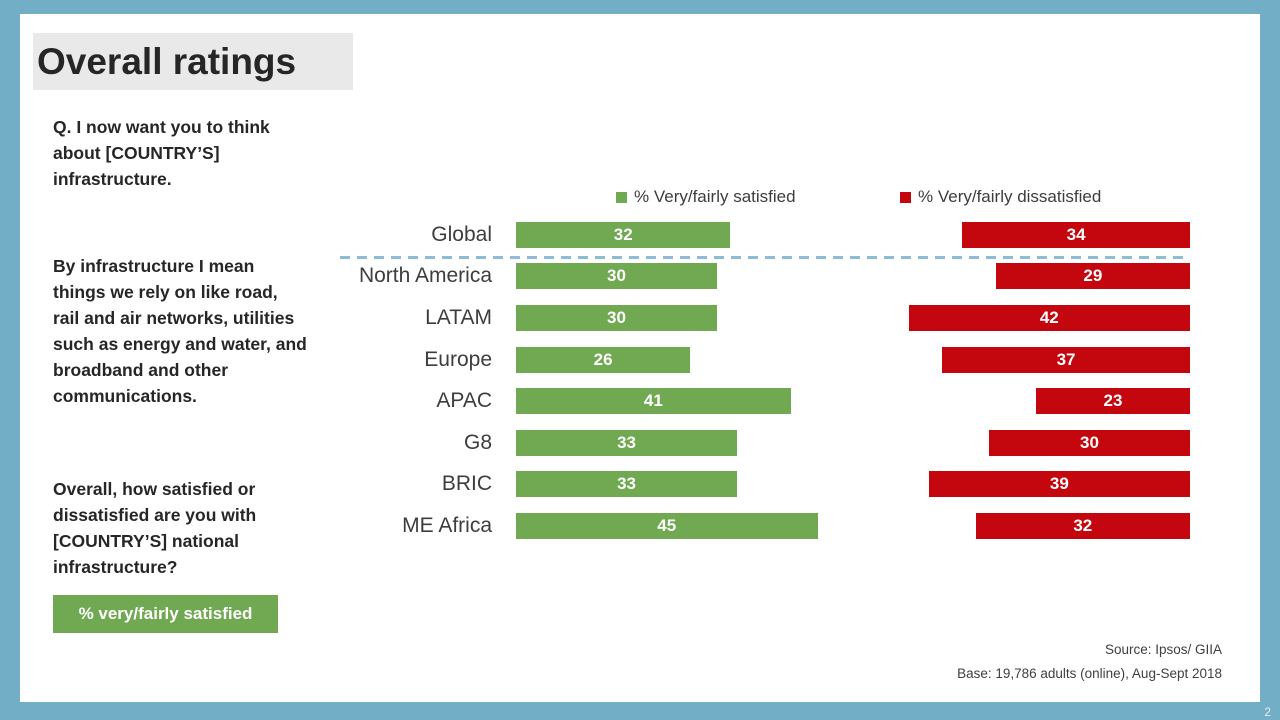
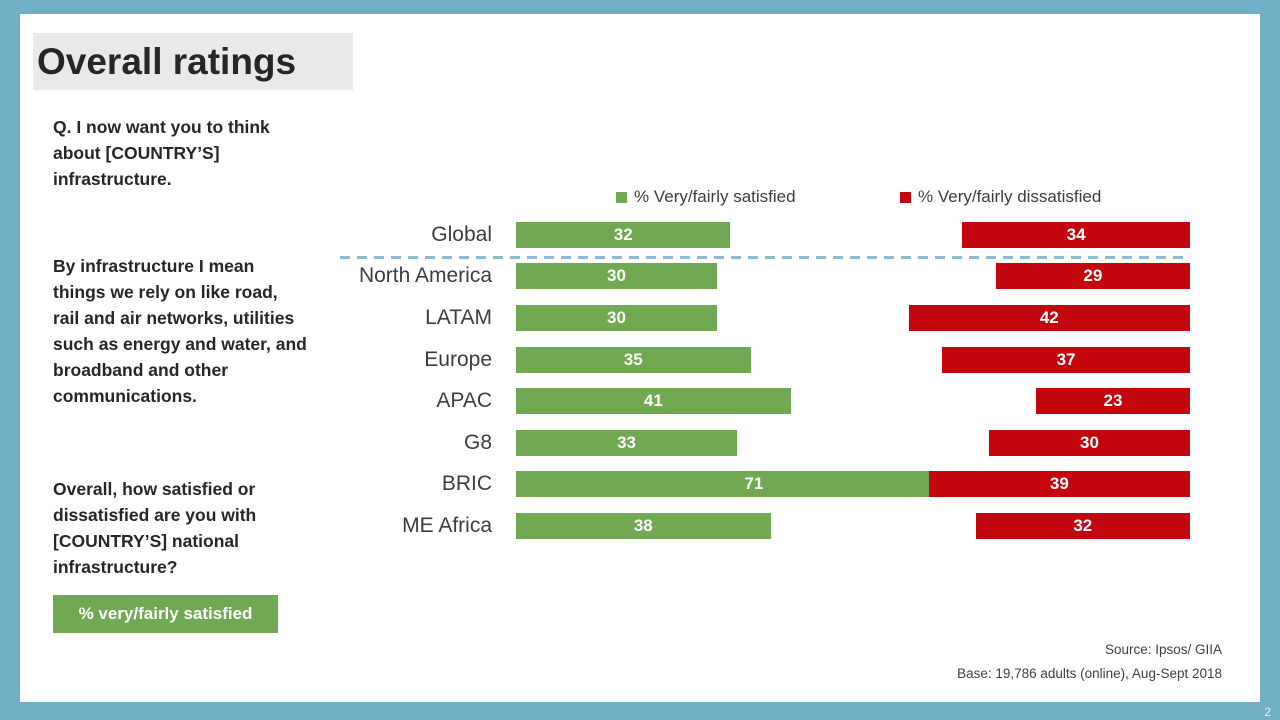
% Very/fairly satisfied/Europe: 26 -> 35
% Very/fairly satisfied/BRIC: 33 -> 71
% Very/fairly satisfied/ME Africa: 45 -> 38
